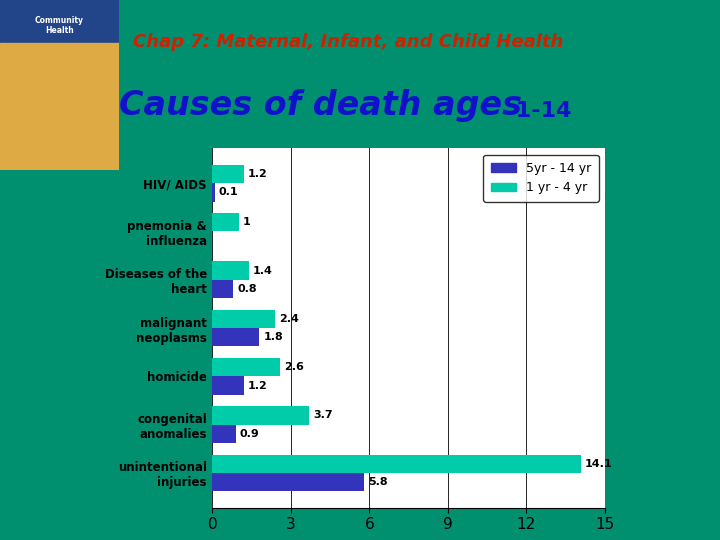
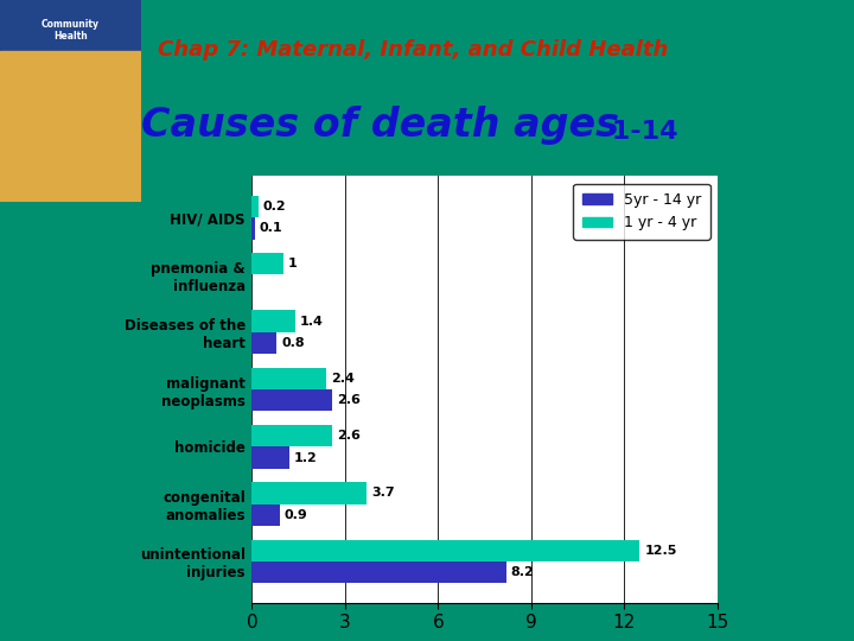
1 yr - 4 yr/HIV/ AIDS: 1.2 -> 0.2
5yr - 14 yr/malignant neoplasms: 1.8 -> 2.6
1 yr - 4 yr/unintentional injuries: 14.1 -> 12.5
5yr - 14 yr/unintentional injuries: 5.8 -> 8.2
